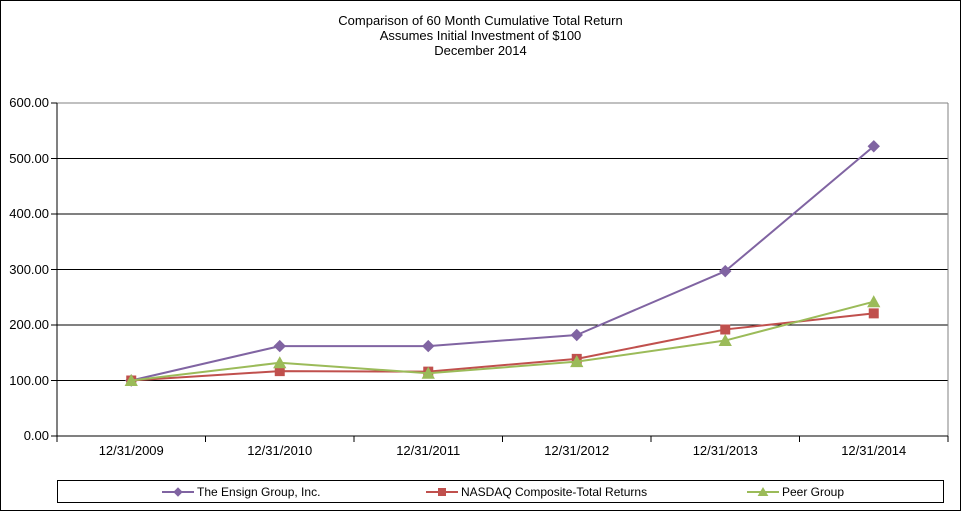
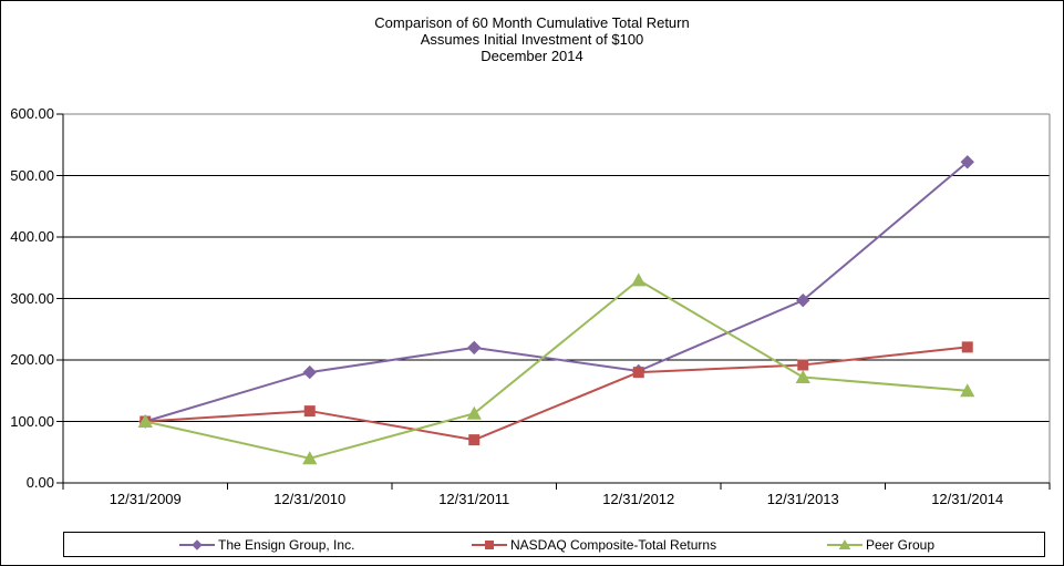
The Ensign Group, Inc./12/31/2010: 160 -> 180
Peer Group/12/31/2010: 130 -> 40
The Ensign Group, Inc./12/31/2011: 160 -> 220
NASDAQ Composite-Total Returns/12/31/2011: 120 -> 70
NASDAQ Composite-Total Returns/12/31/2012: 140 -> 180
Peer Group/12/31/2012: 130 -> 330
Peer Group/12/31/2014: 240 -> 150
